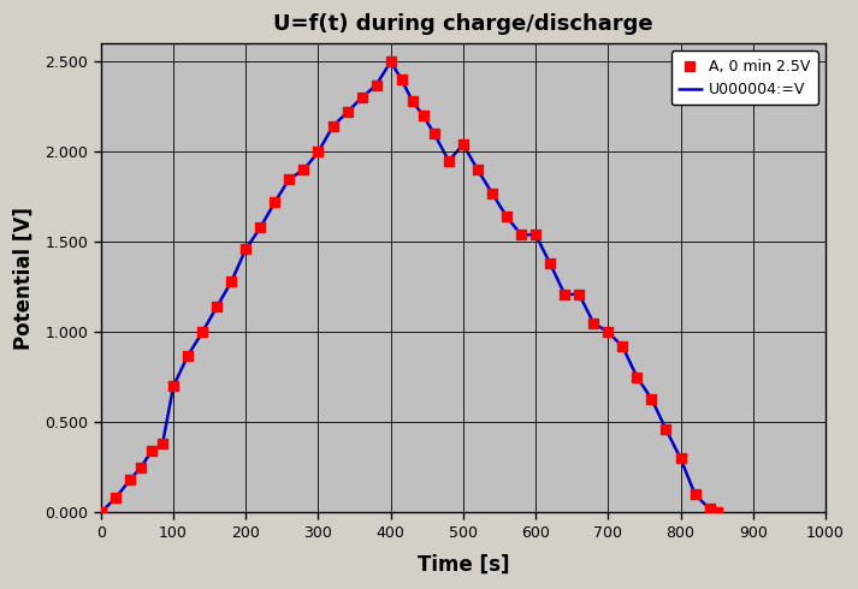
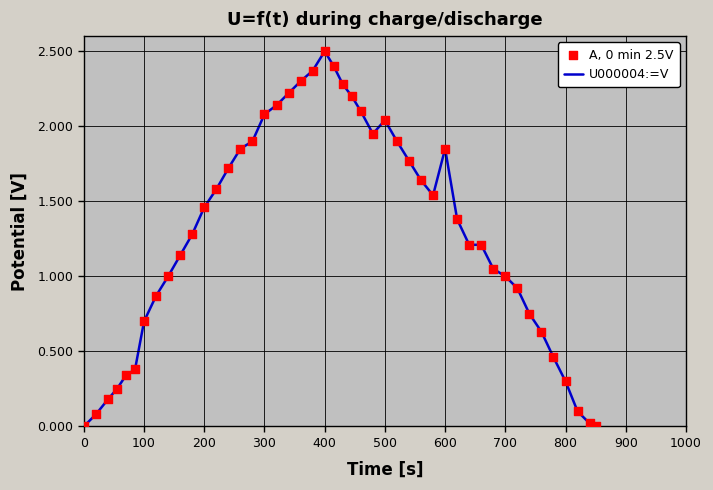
300: 2.00 -> 2.08
600: 1.54 -> 1.85
